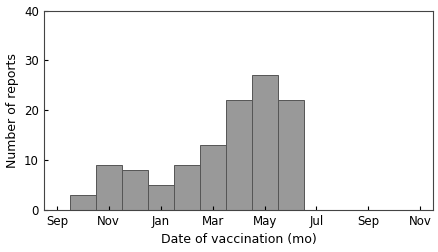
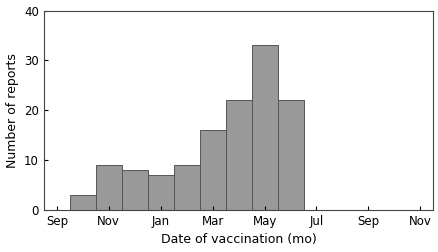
Jan: 5 -> 7
Mar: 13 -> 16
May: 27 -> 33
